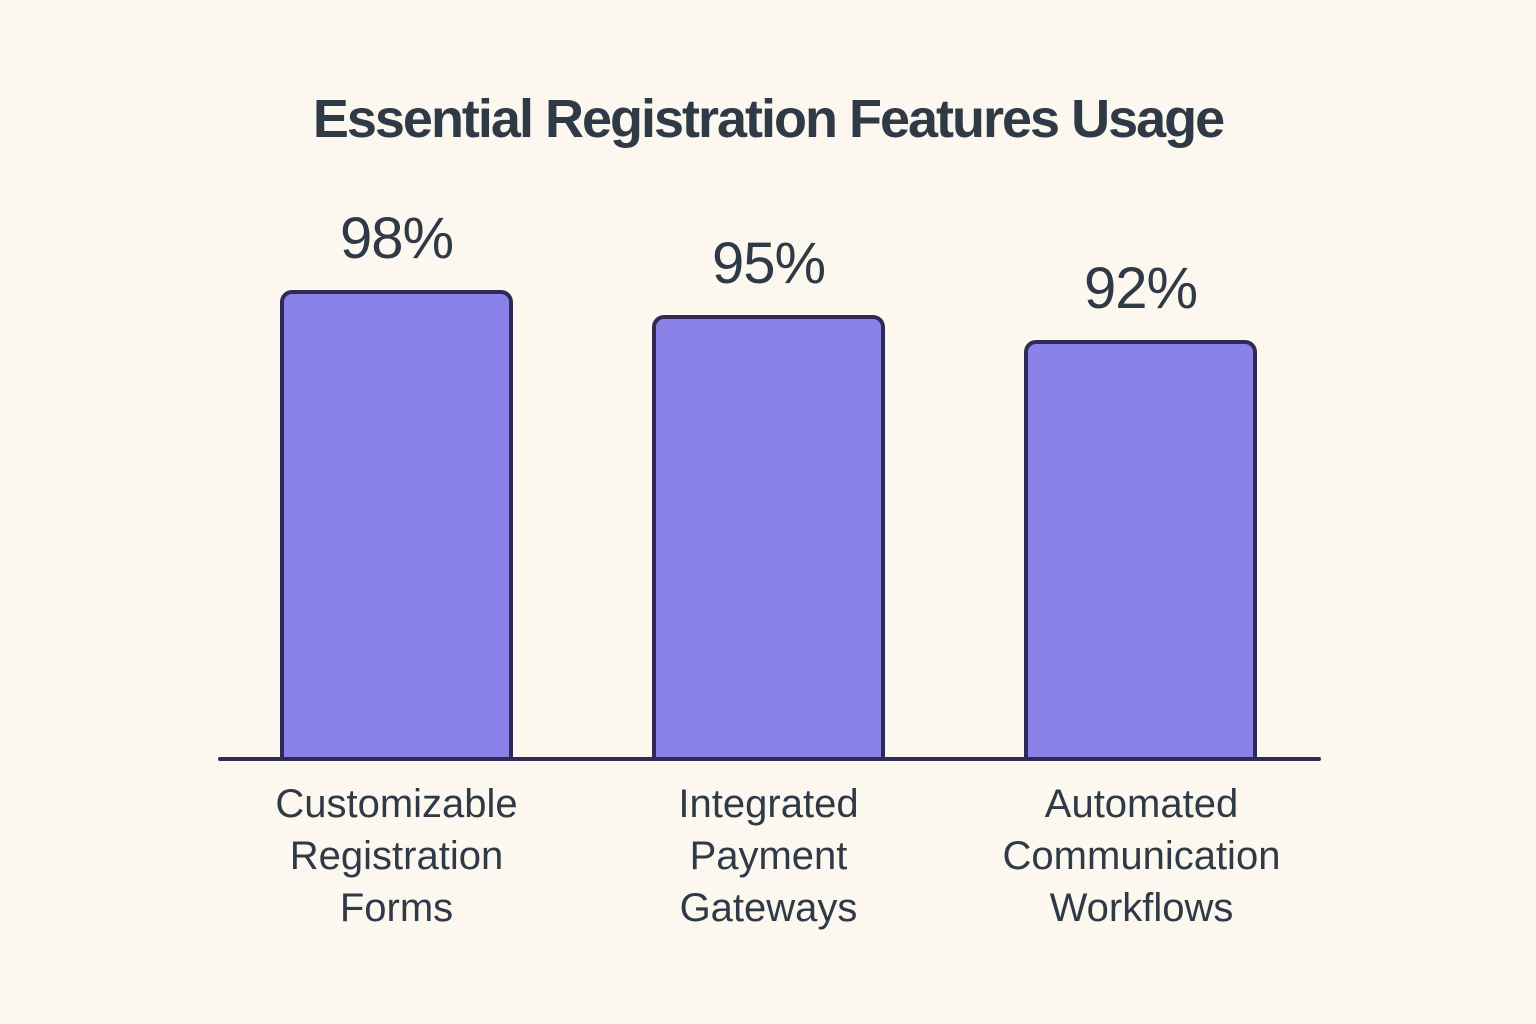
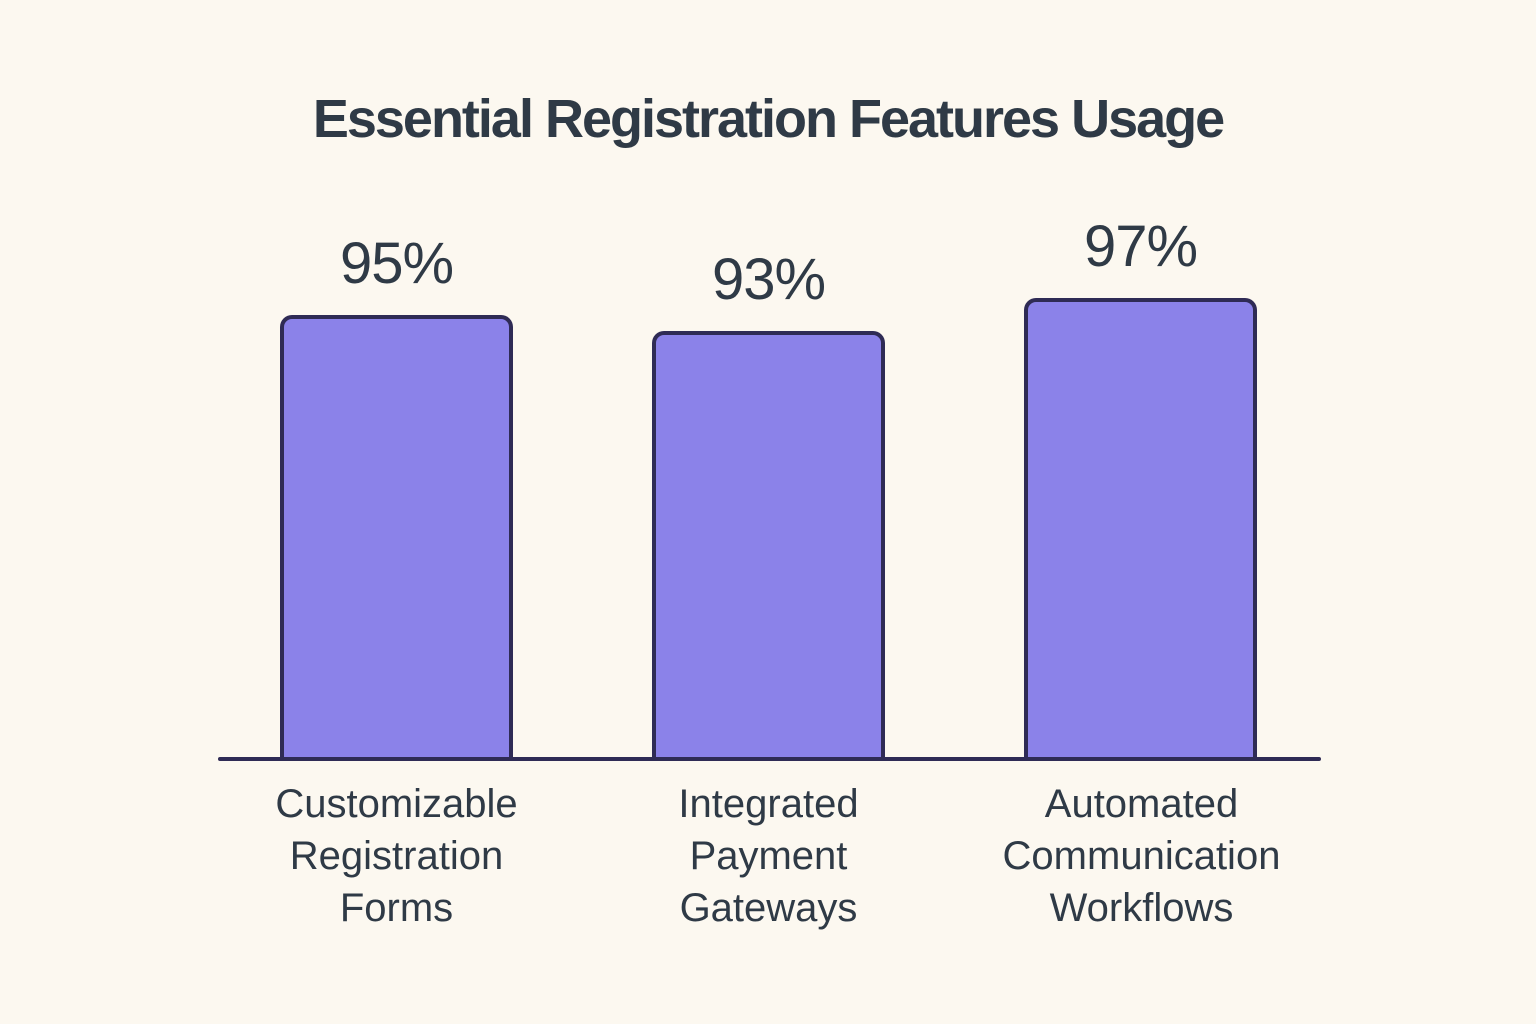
Customizable Registration Forms: 98% -> 95%
Integrated Payment Gateways: 95% -> 93%
Automated Communication Workflows: 92% -> 97%
